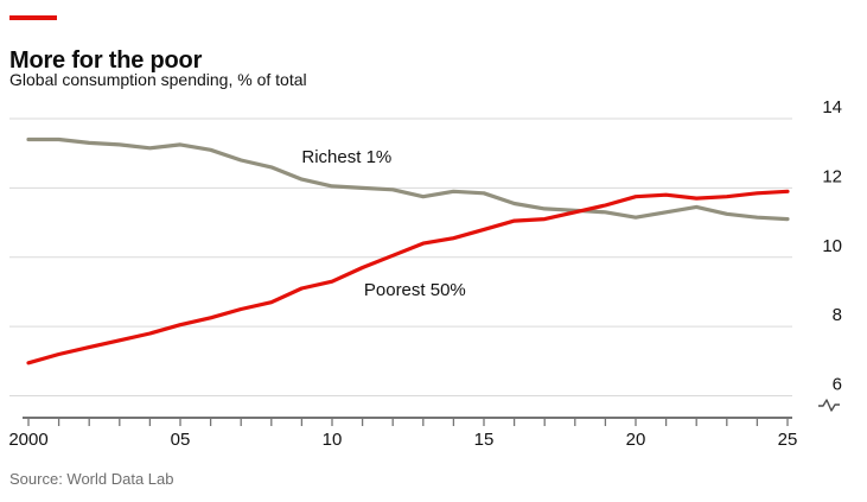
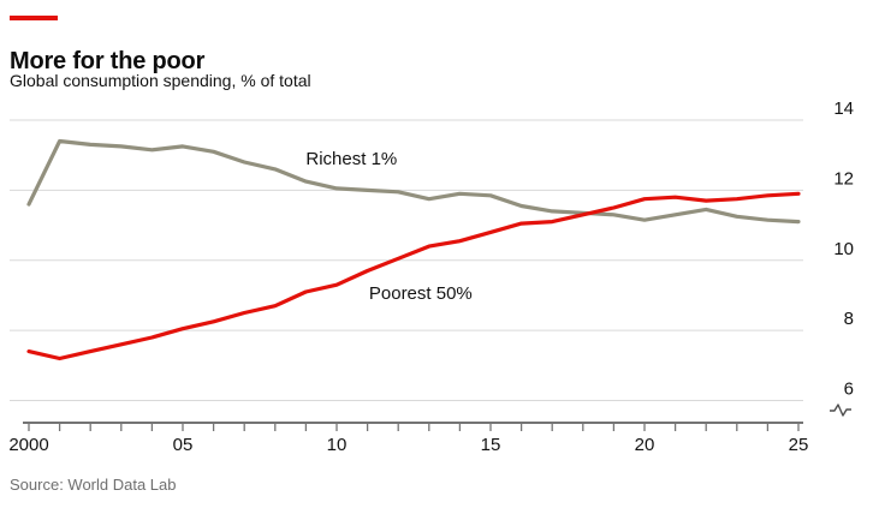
Richest 1%/2000: 13.4 -> 11.6
Poorest 50%/2000: 7.0 -> 7.4
